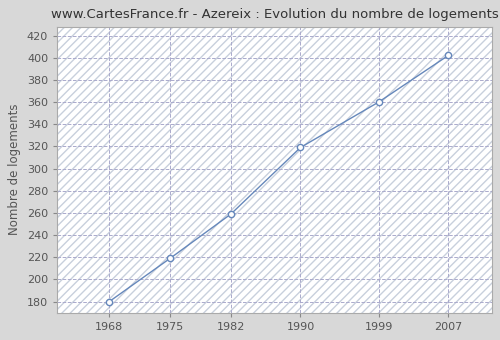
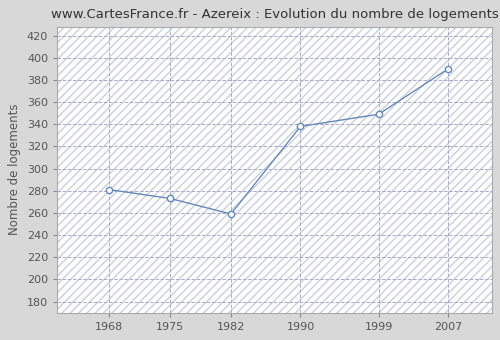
1968: 180 -> 281
1975: 219 -> 273
1990: 319 -> 338
1999: 360 -> 349
2007: 402 -> 390
